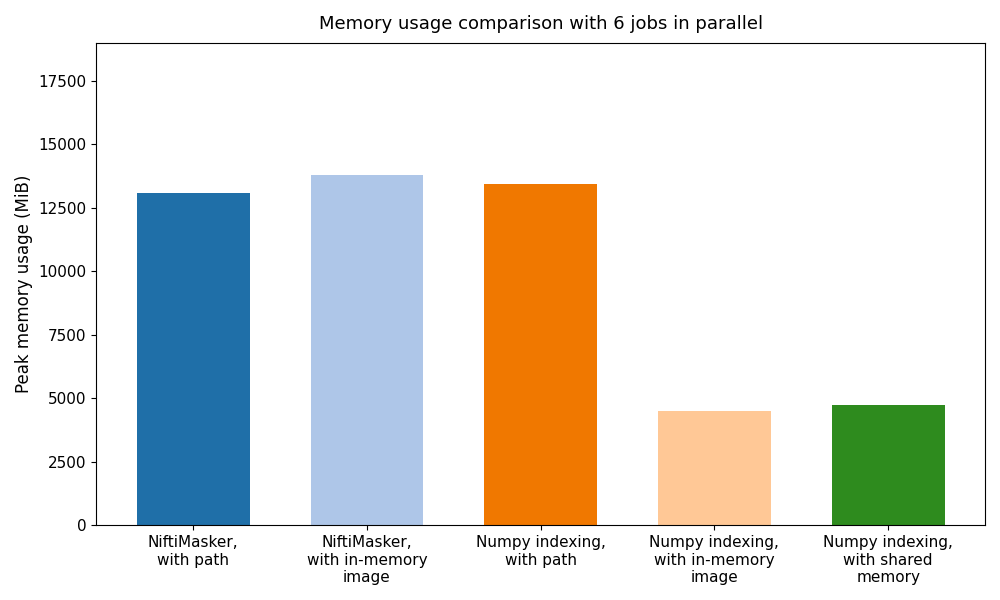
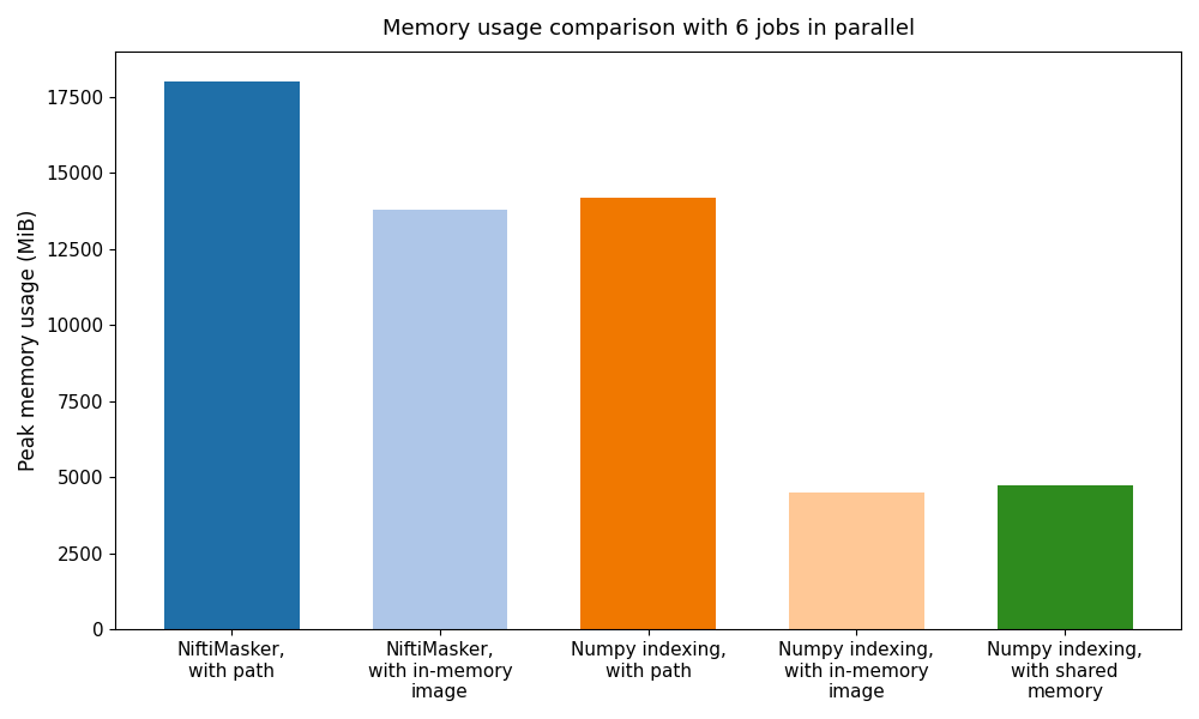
NiftiMasker, with path: 13100 -> 18000
Numpy indexing, with path: 13450 -> 14200
